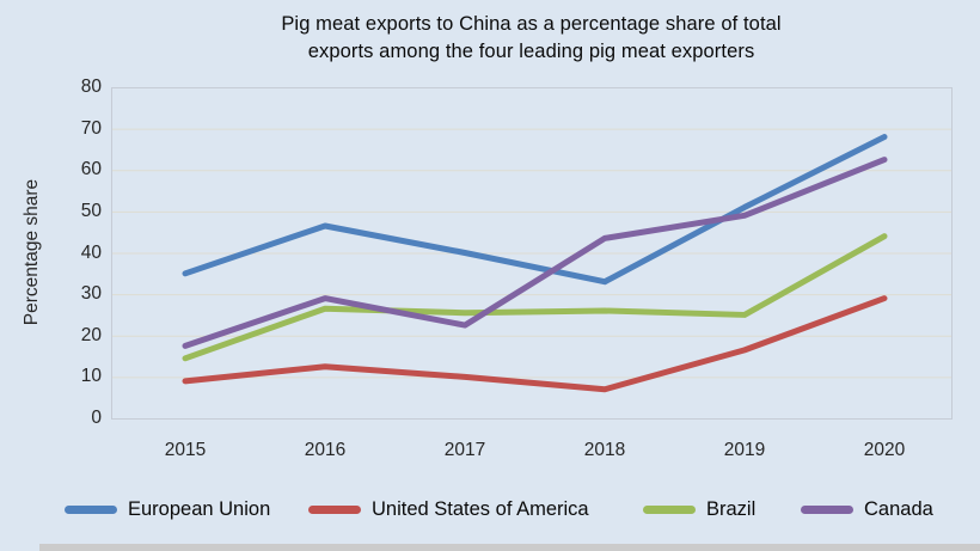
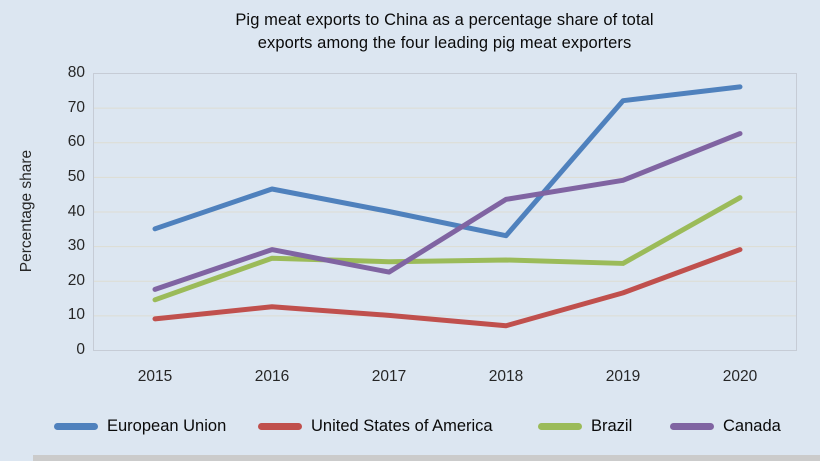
European Union/2019: 51 -> 72
European Union/2020: 68 -> 76
